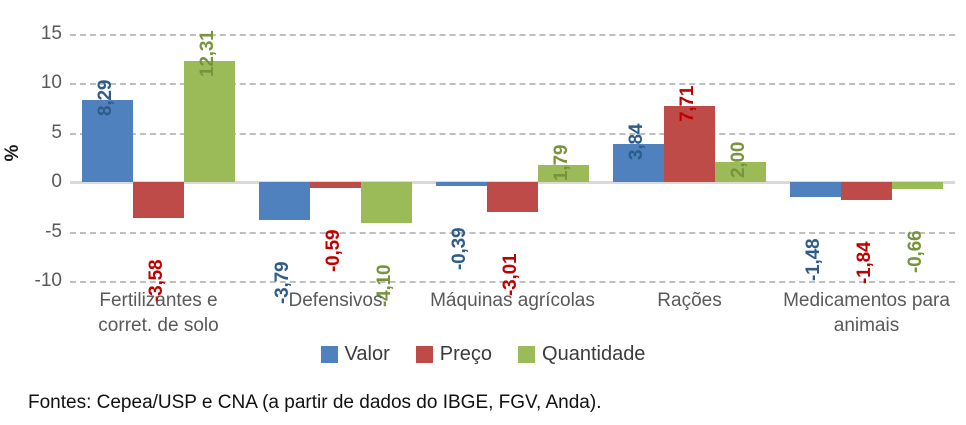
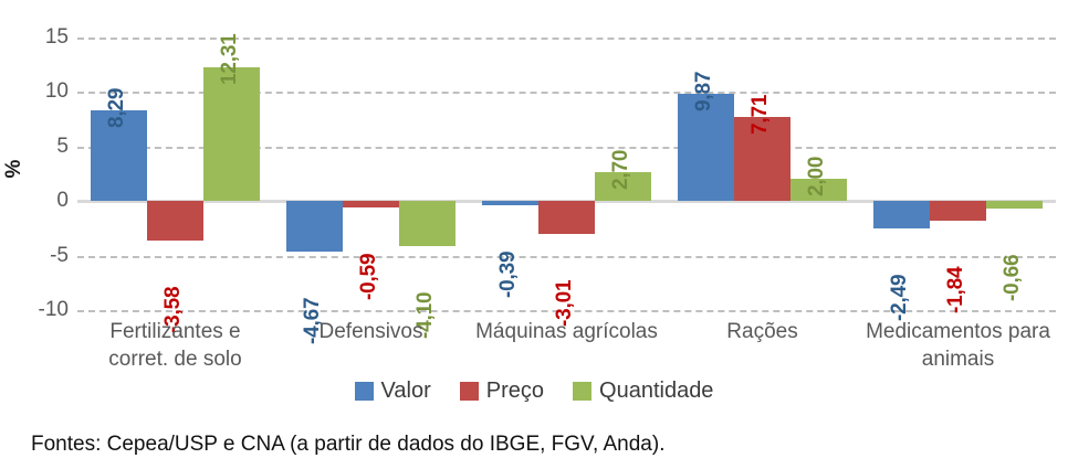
Valor/Defensivos: -3,79 -> -4,67
Quantidade/Máquinas agrícolas: 1,79 -> 2,70
Valor/Rações: 3,84 -> 9,87
Valor/Medicamentos para animais: -1,48 -> -2,49
